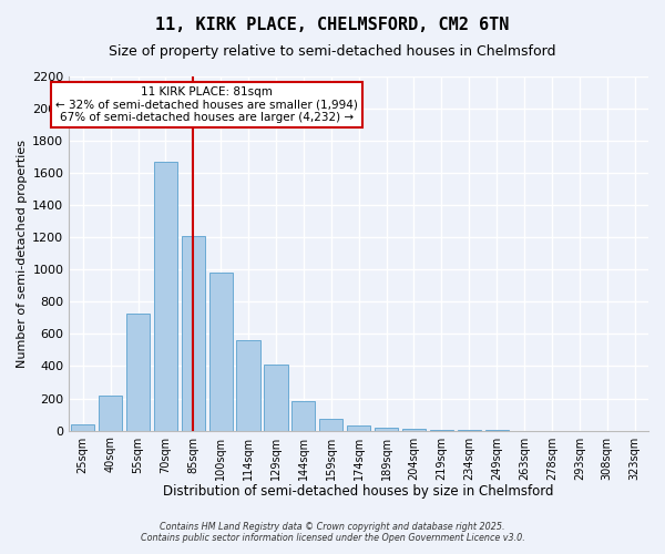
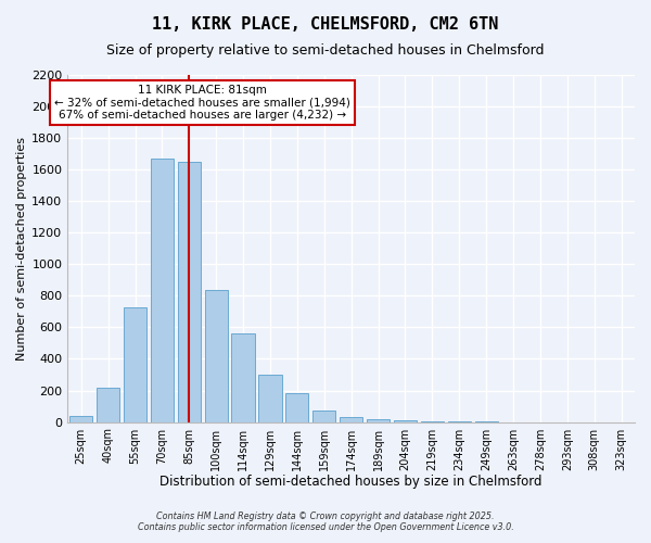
85sqm: 1210 -> 1650
100sqm: 980 -> 840
129sqm: 410 -> 300
